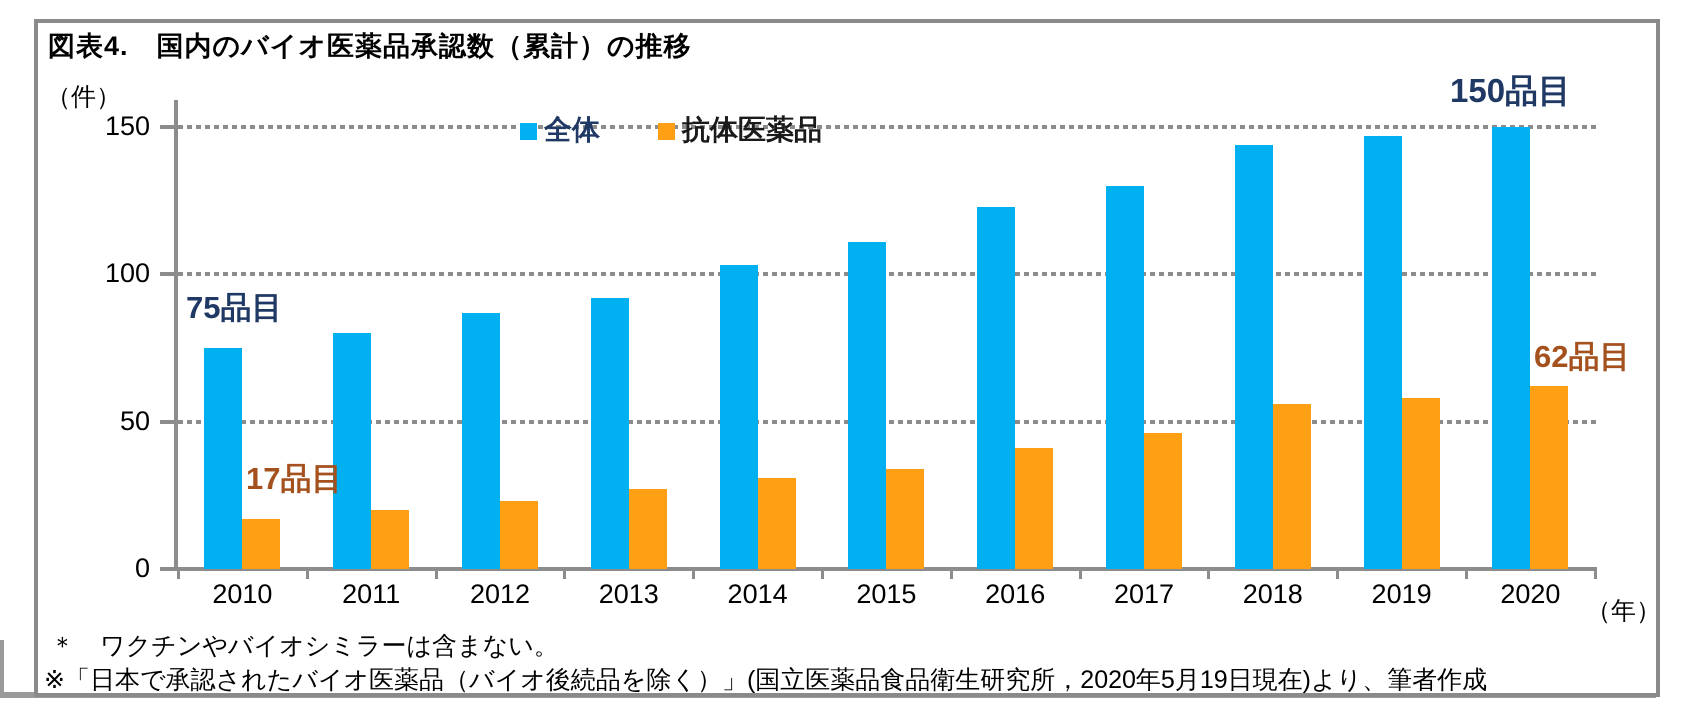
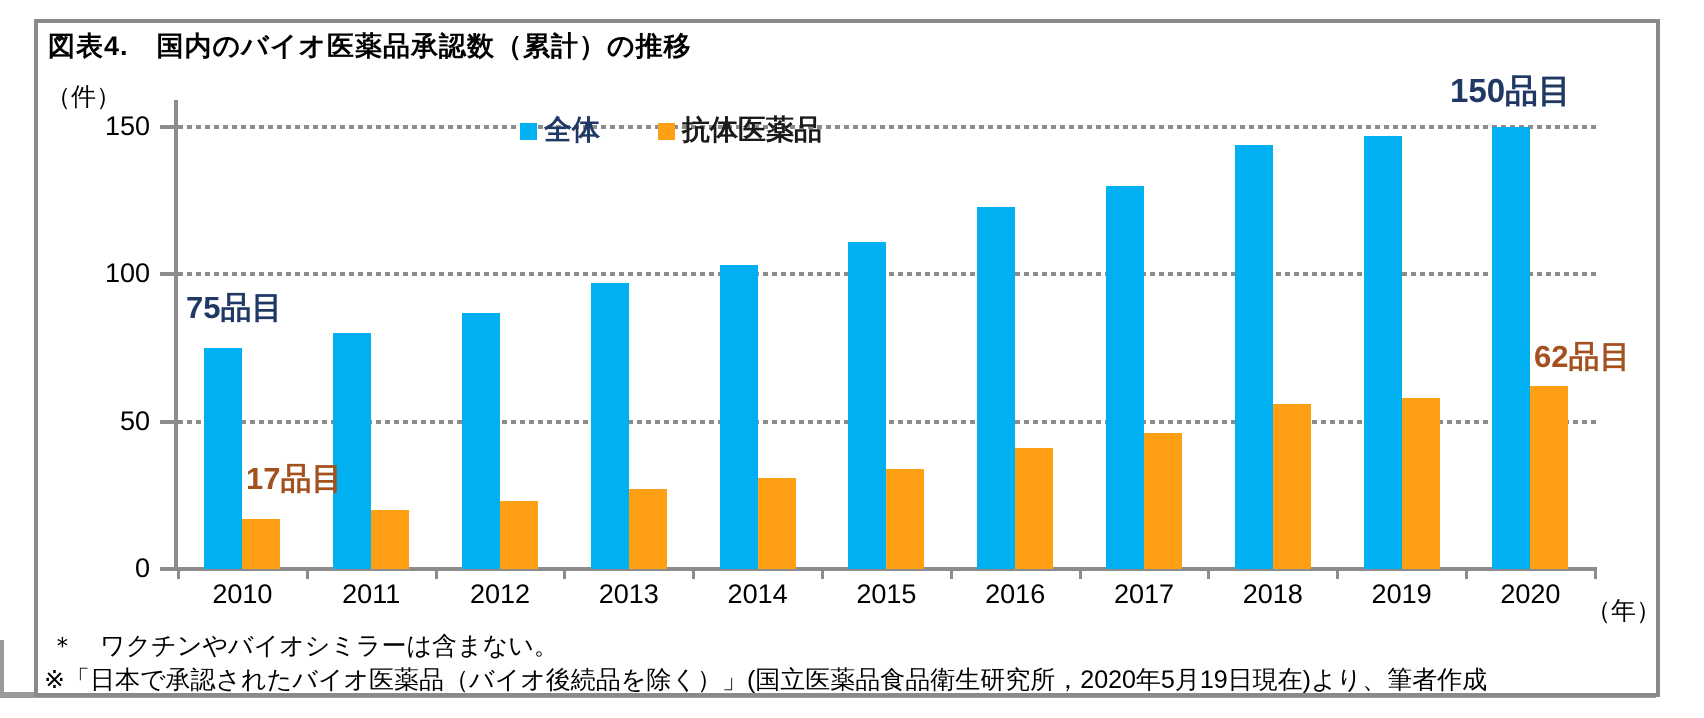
全体/2013: 92 -> 97
